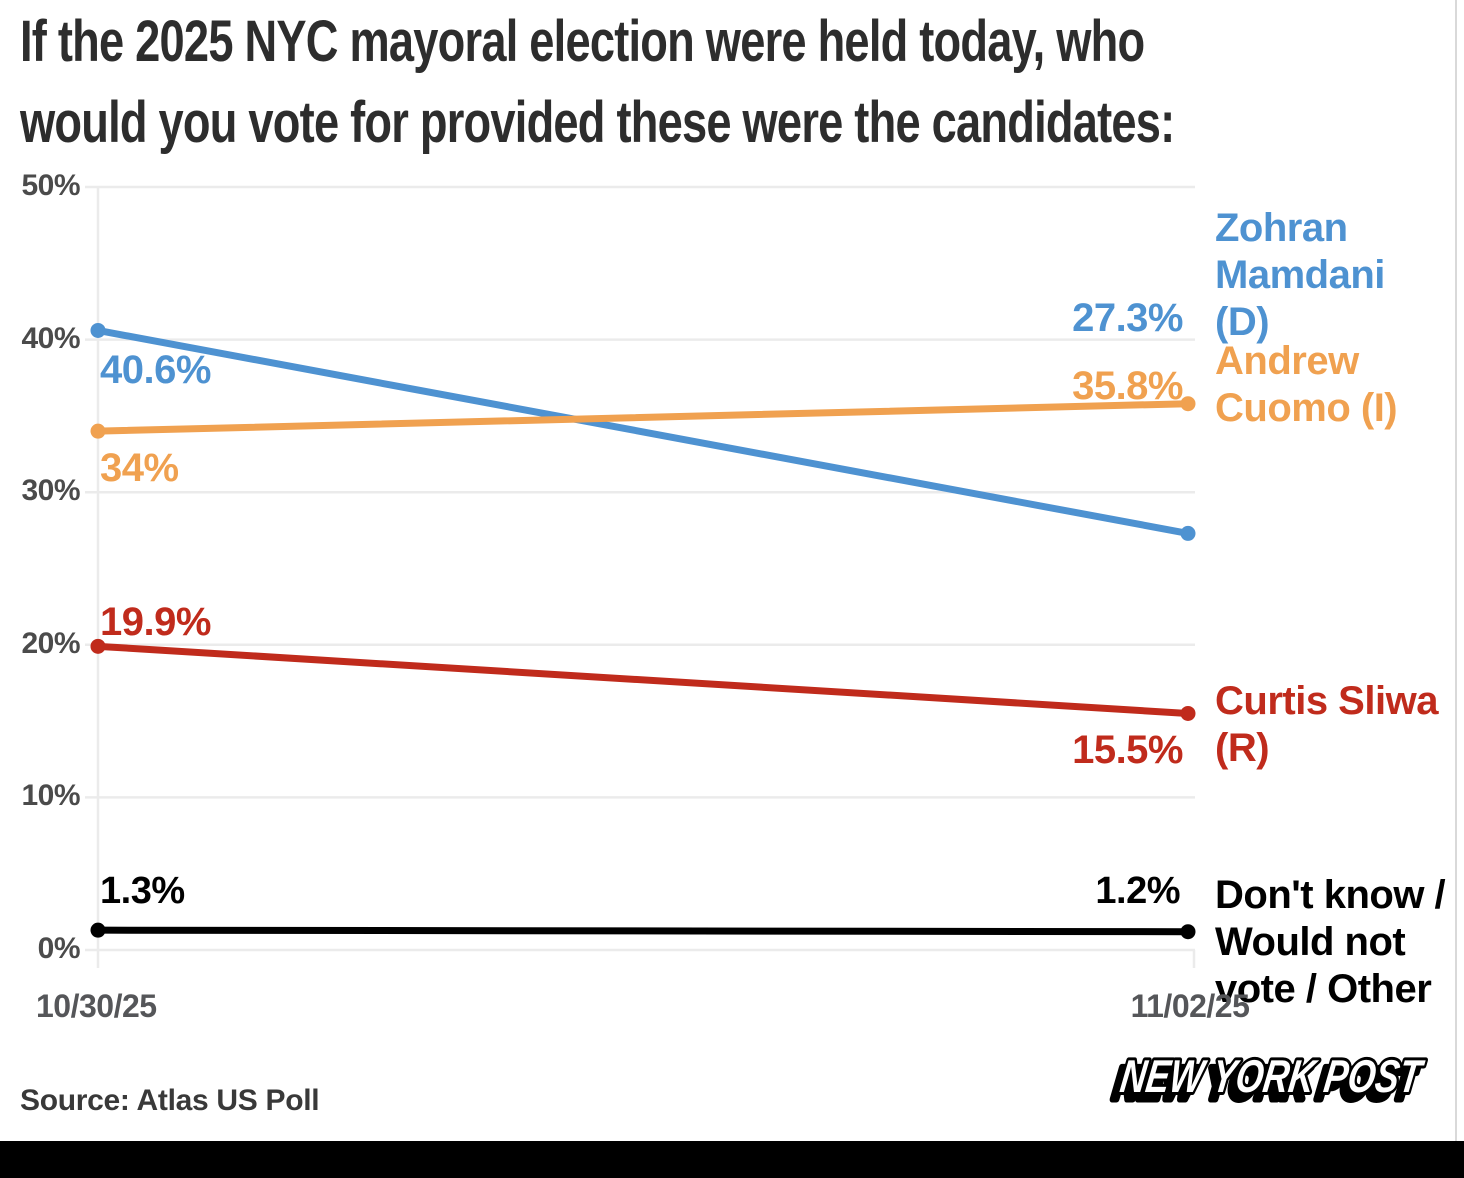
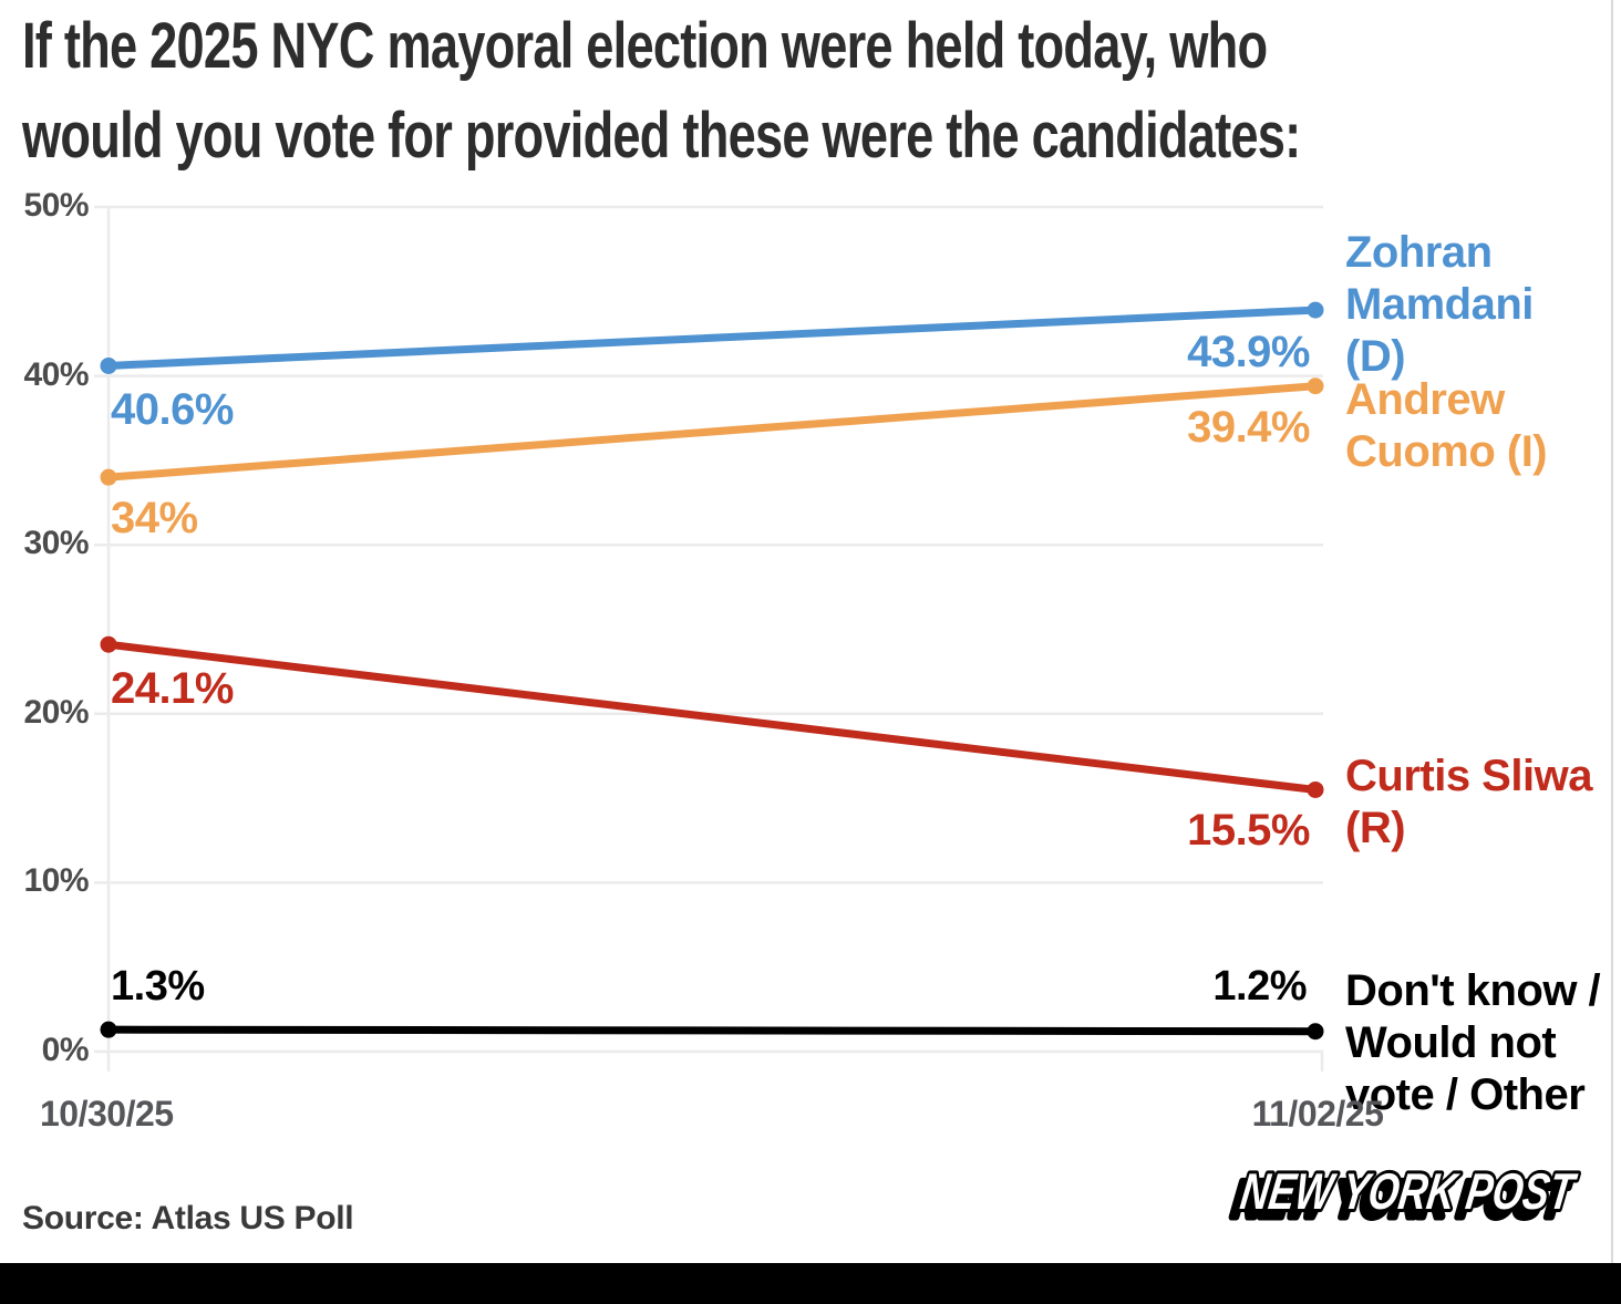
Curtis Sliwa (R)/10/30/25: 19.9% -> 24.1%
Zohran Mamdani (D)/11/02/25: 27.3% -> 43.9%
Andrew Cuomo (I)/11/02/25: 35.8% -> 39.4%
